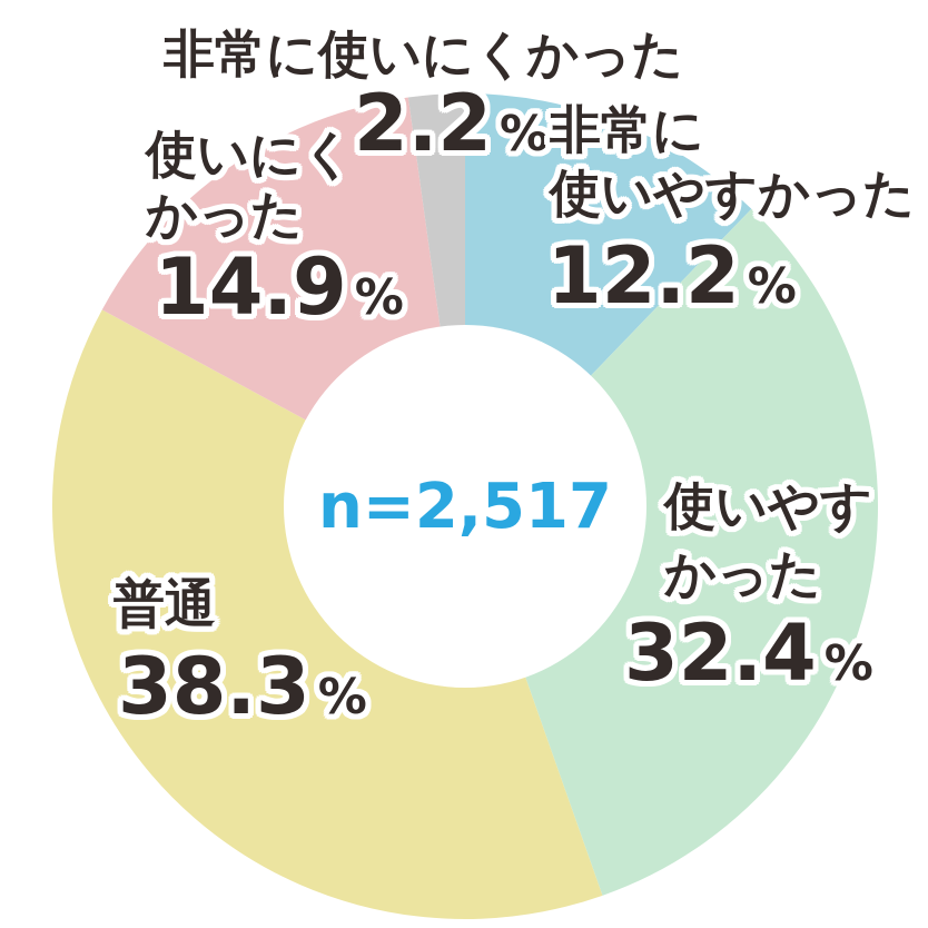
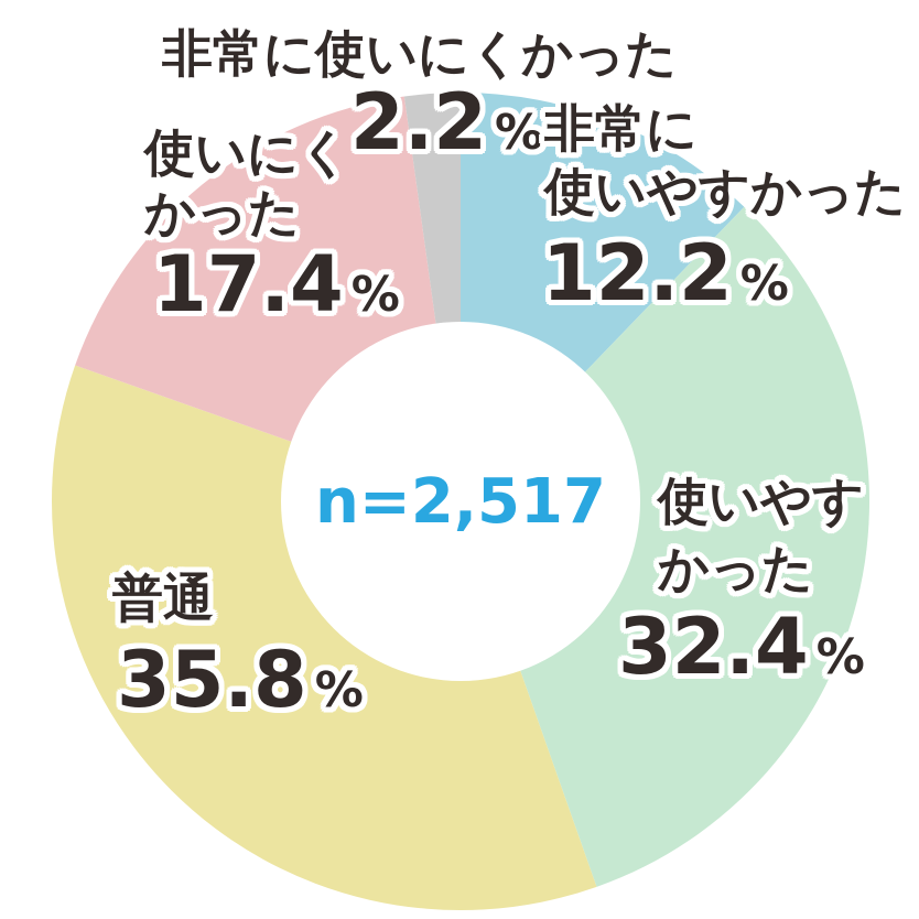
普通: 38.3 -> 35.8
使いにくかった: 14.9 -> 17.4
